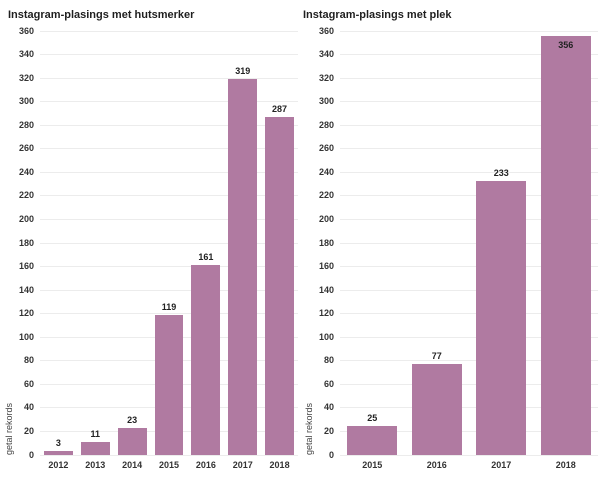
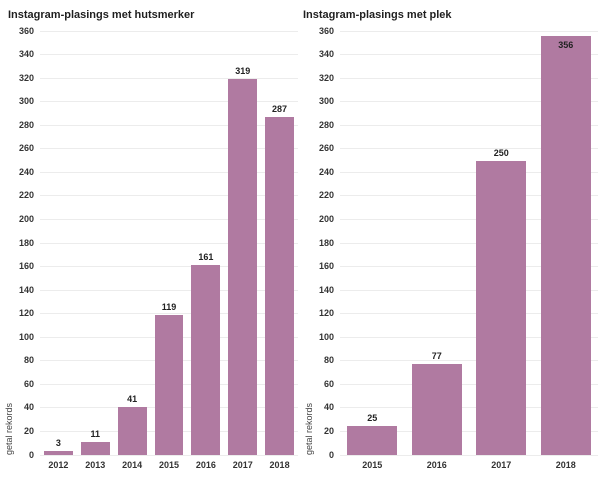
Instagram-plasings met hutsmerker/2014: 23 -> 41
Instagram-plasings met plek/2017: 233 -> 250
